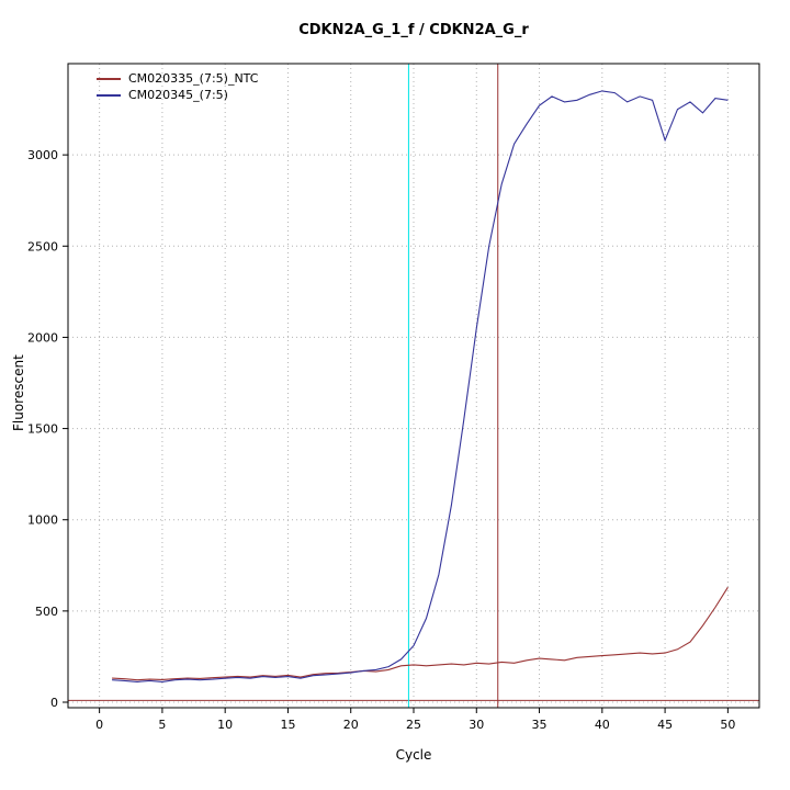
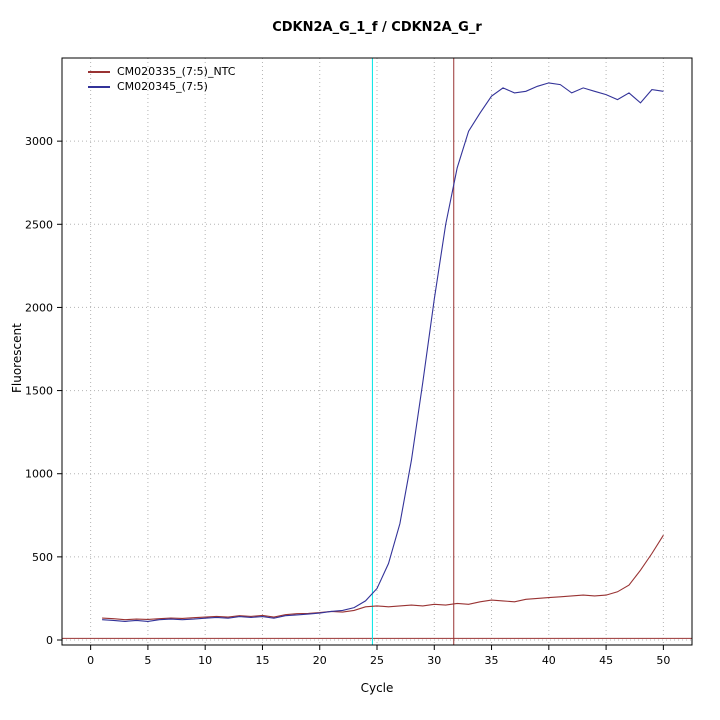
CM020345_(7:5)/45: 3080 -> 3280
